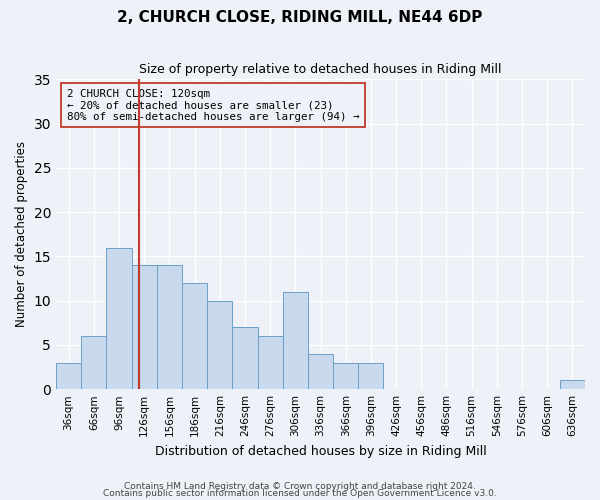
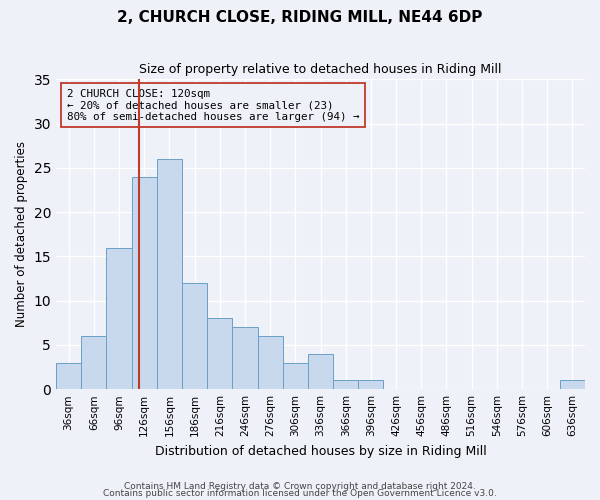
126sqm: 14 -> 24
156sqm: 14 -> 26
216sqm: 10 -> 8
306sqm: 11 -> 3
366sqm: 3 -> 1
396sqm: 3 -> 1
